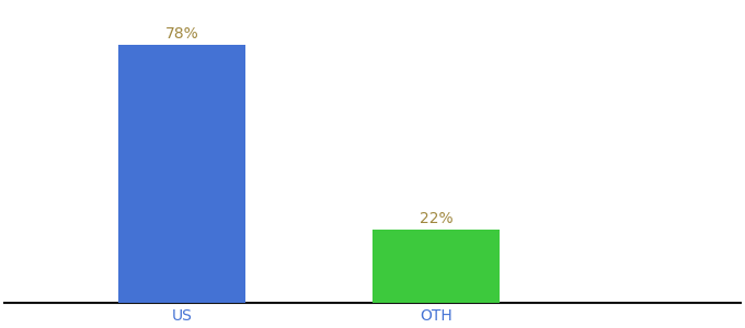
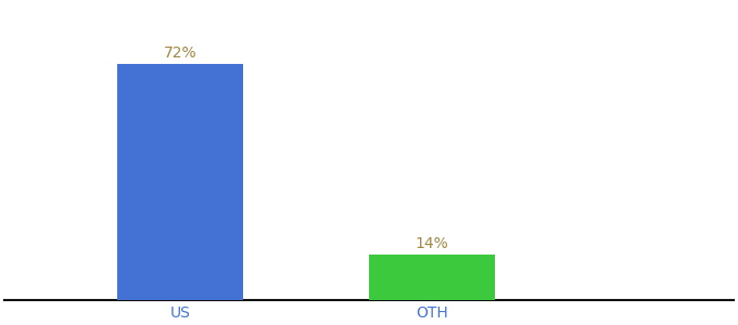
US: 78% -> 72%
OTH: 22% -> 14%
